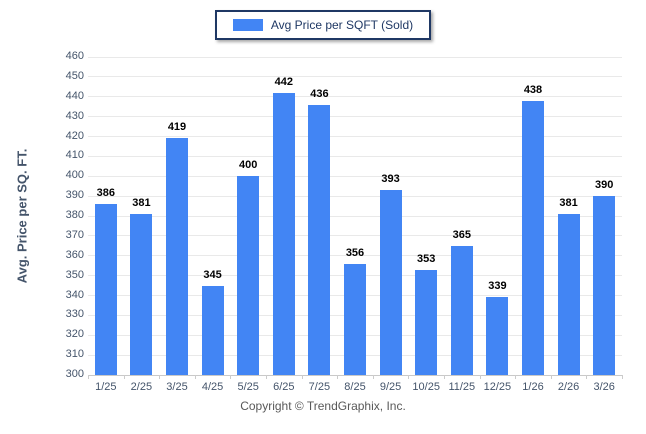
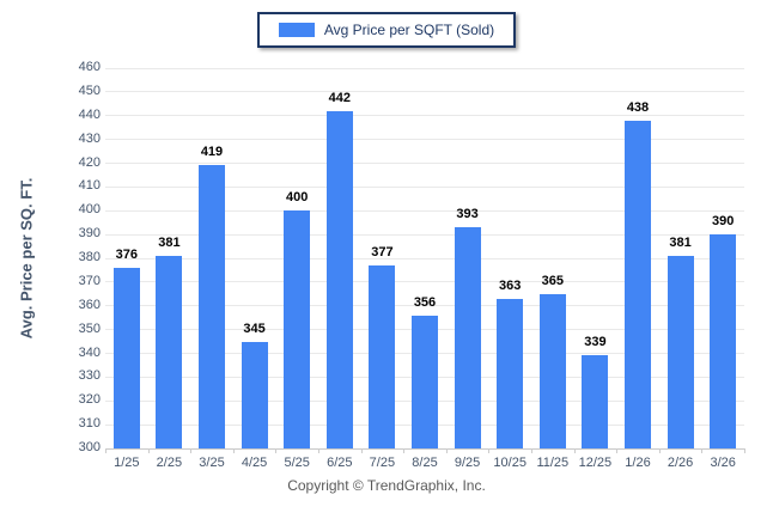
1/25: 386 -> 376
7/25: 436 -> 377
10/25: 353 -> 363
